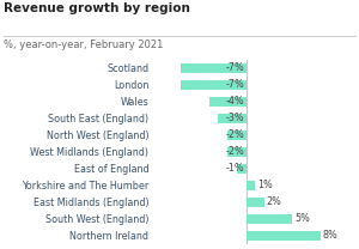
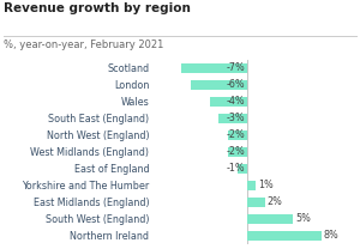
London: -7% -> -6%
